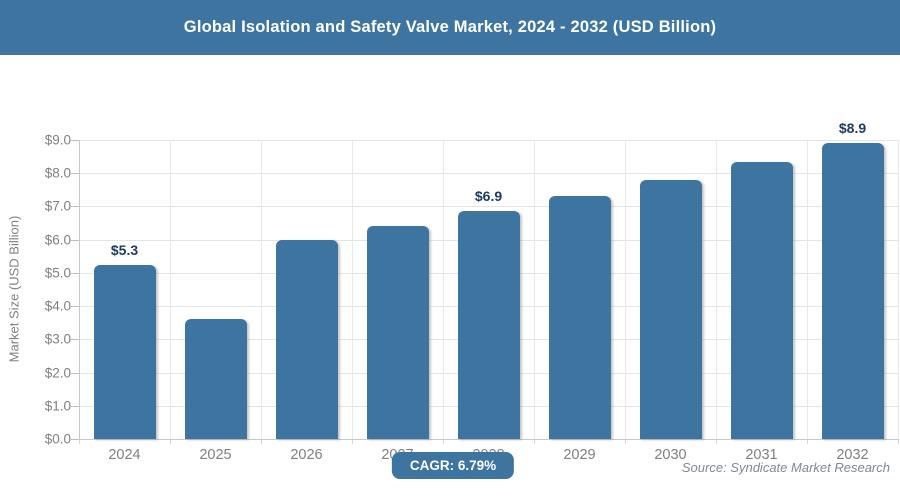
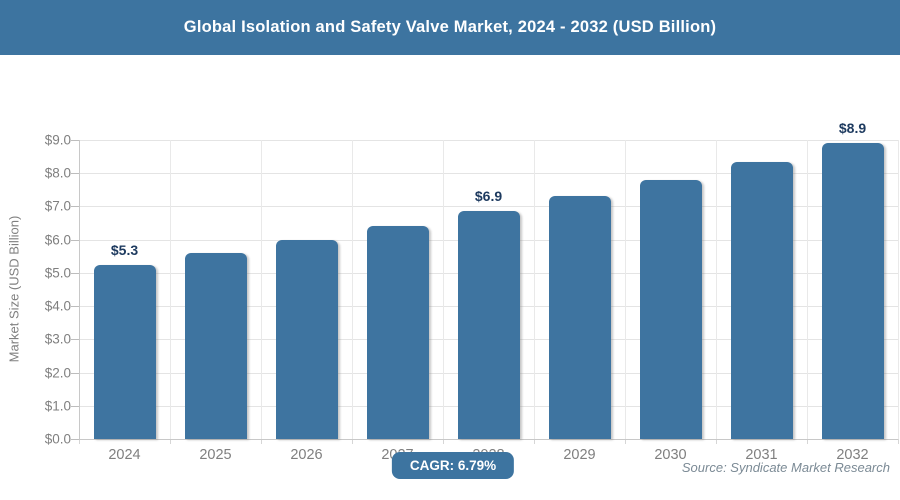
2025: $3.6 -> $5.6
